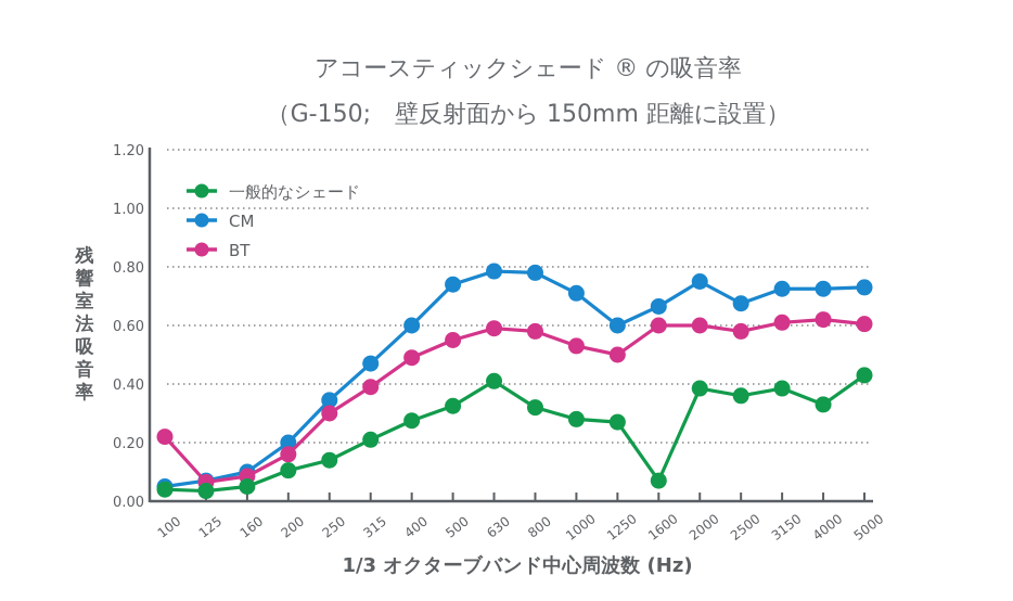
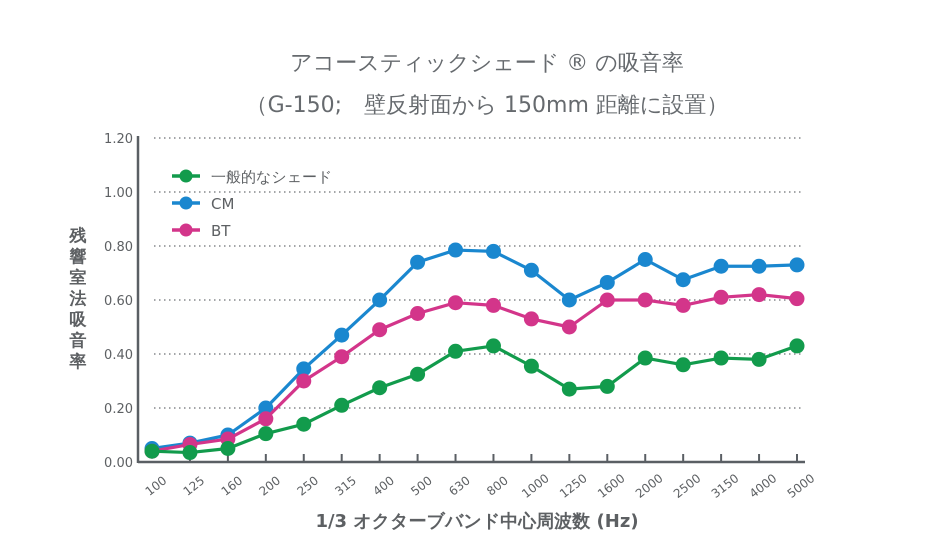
BT/100: 0.22 -> 0.04
一般的なシェード/800: 0.32 -> 0.43
一般的なシェード/1000: 0.28 -> 0.35
一般的なシェード/1600: 0.07 -> 0.28
一般的なシェード/4000: 0.33 -> 0.38
